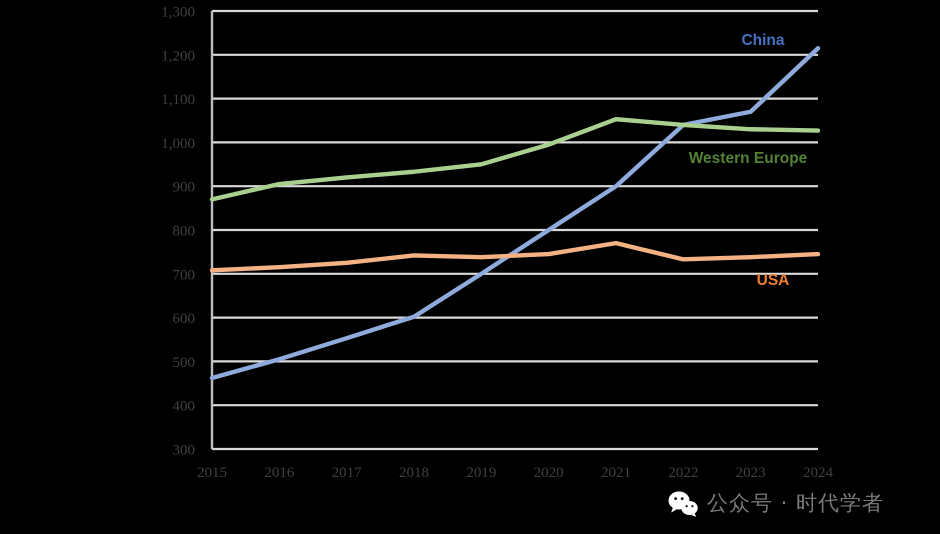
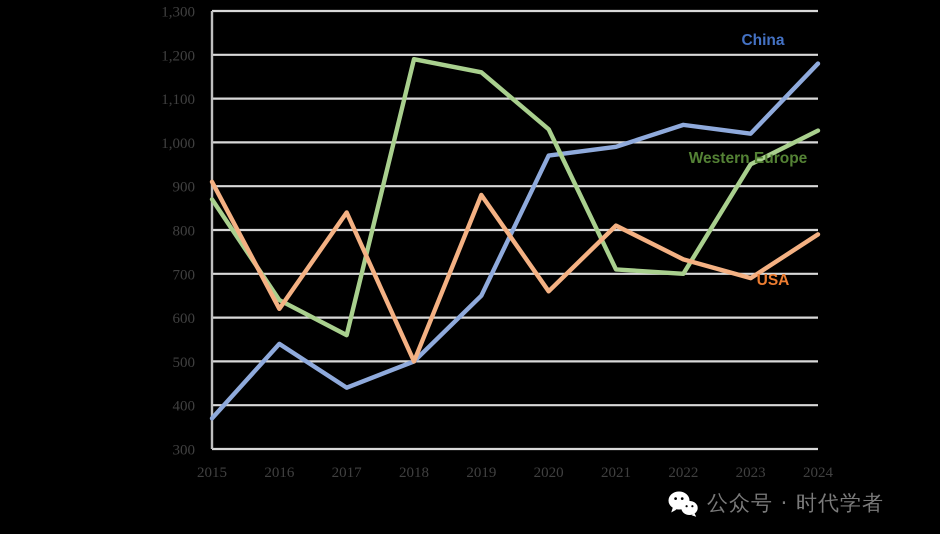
China/2015: 460 -> 370
USA/2015: 710 -> 910
China/2016: 500 -> 540
Western Europe/2016: 900 -> 640
USA/2016: 720 -> 620
China/2017: 550 -> 440
Western Europe/2017: 920 -> 560
USA/2017: 720 -> 840
China/2018: 600 -> 500
Western Europe/2018: 930 -> 1190
USA/2018: 740 -> 500
China/2019: 700 -> 650
Western Europe/2019: 950 -> 1160
USA/2019: 740 -> 880
China/2020: 800 -> 970
Western Europe/2020: 1000 -> 1030
USA/2020: 740 -> 660
China/2021: 900 -> 990
Western Europe/2021: 1050 -> 710
USA/2021: 770 -> 810
Western Europe/2022: 1040 -> 700
China/2023: 1070 -> 1020
Western Europe/2023: 1030 -> 950
USA/2023: 740 -> 690
China/2024: 1220 -> 1180
USA/2024: 740 -> 790
